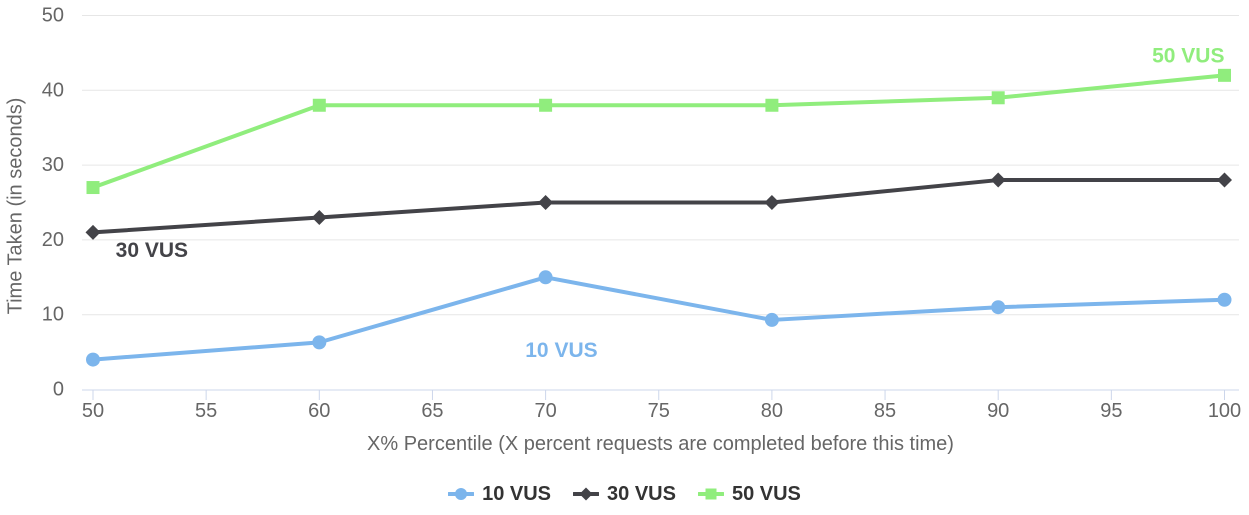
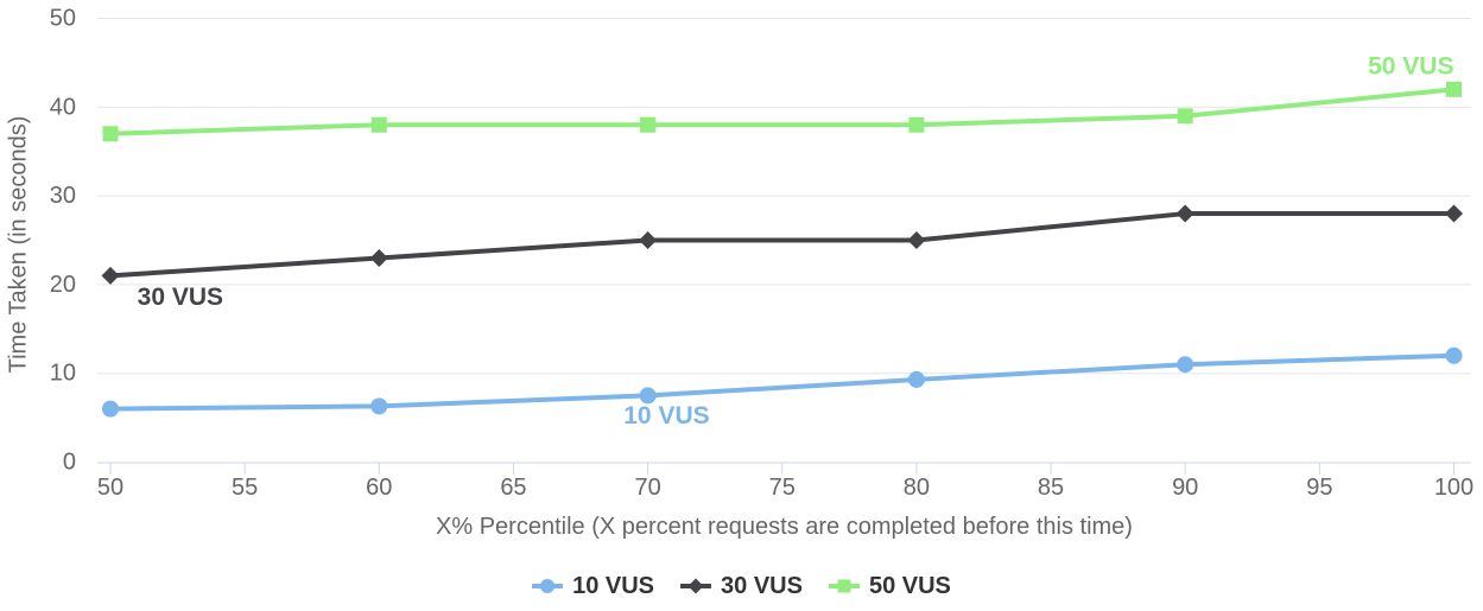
10 VUS/50: 4 -> 6
50 VUS/50: 27 -> 37
10 VUS/70: 15 -> 8
